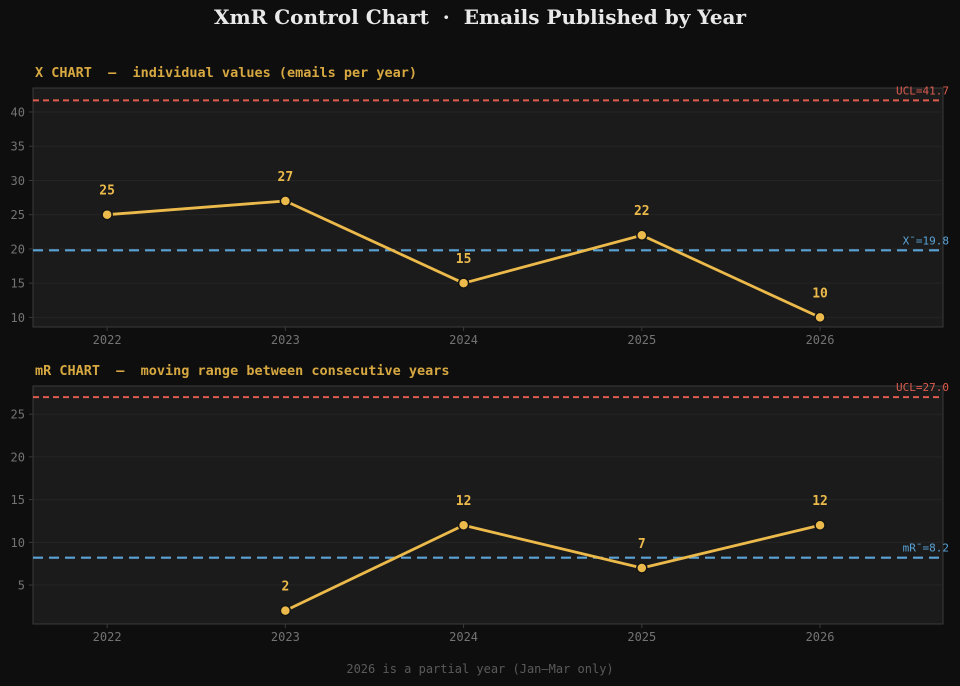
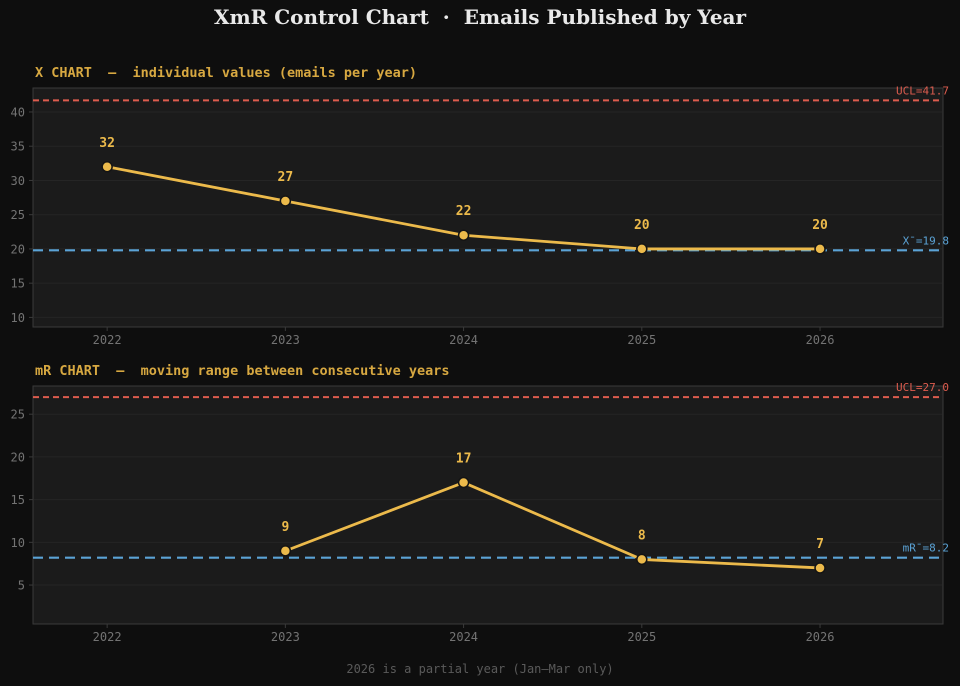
X CHART — individual values (emails per year)/2022: 25 -> 32
X CHART — individual values (emails per year)/2024: 15 -> 22
X CHART — individual values (emails per year)/2025: 22 -> 20
X CHART — individual values (emails per year)/2026: 10 -> 20
mR CHART — moving range between consecutive years/2023: 2 -> 9
mR CHART — moving range between consecutive years/2024: 12 -> 17
mR CHART — moving range between consecutive years/2025: 7 -> 8
mR CHART — moving range between consecutive years/2026: 12 -> 7
